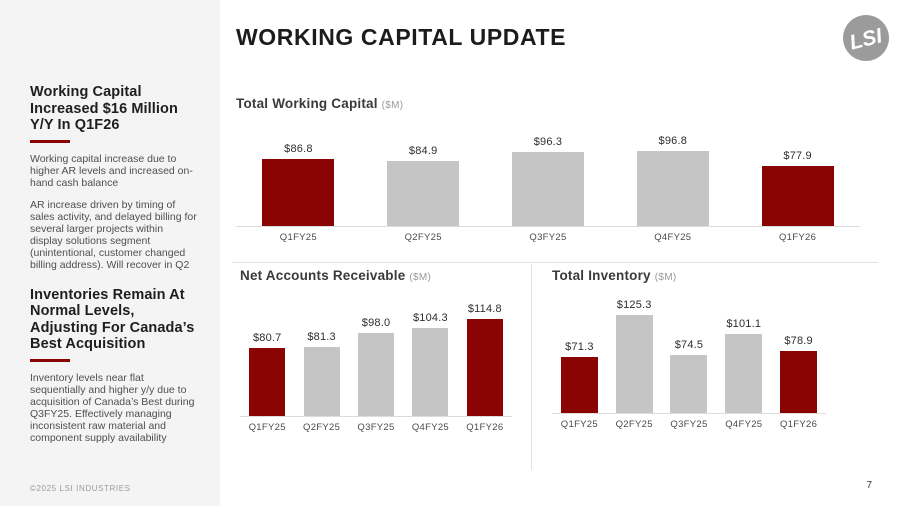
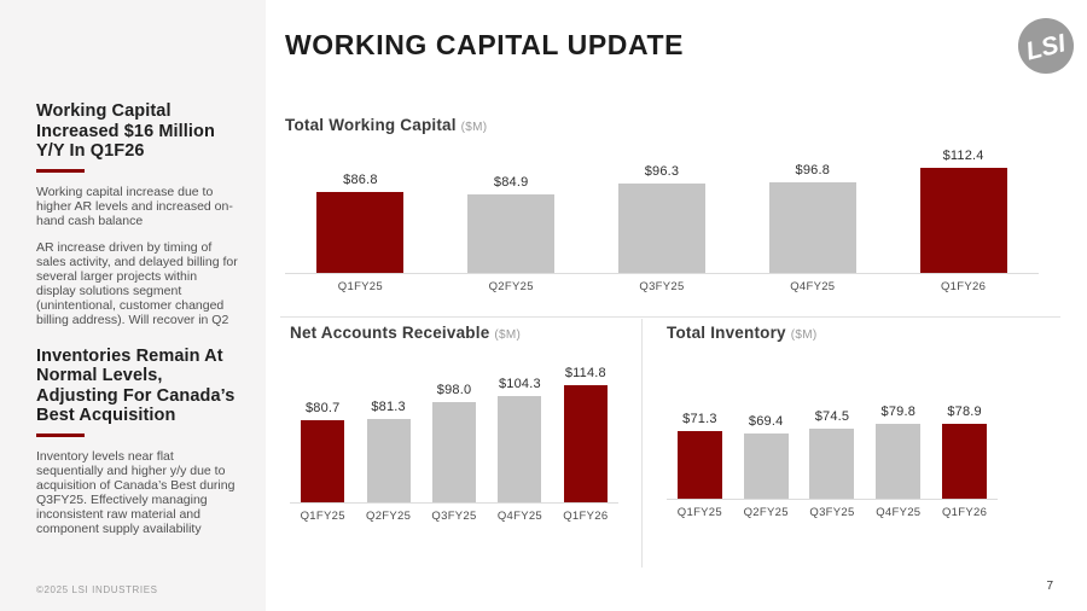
Total Working Capital/Q1FY26: $77.9 -> $112.4
Total Inventory/Q2FY25: $125.3 -> $69.4
Total Inventory/Q4FY25: $101.1 -> $79.8
